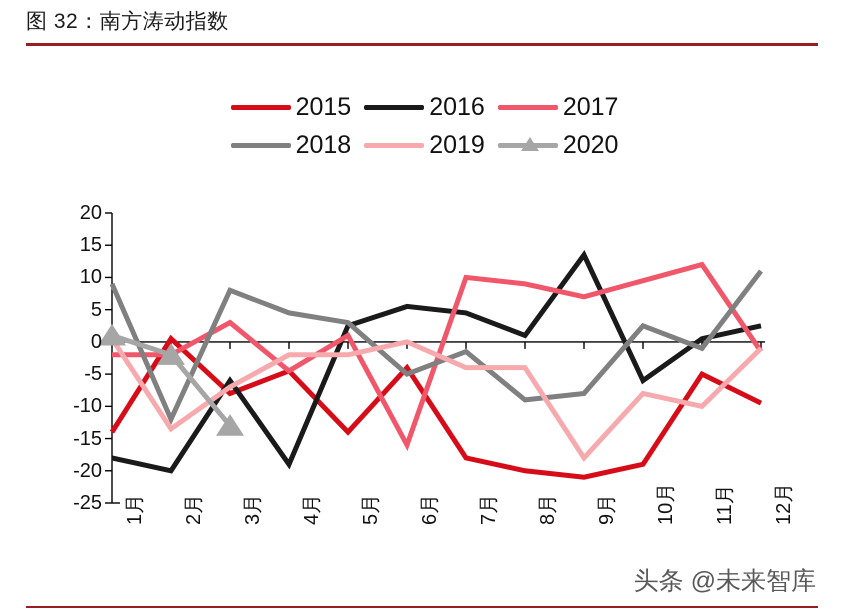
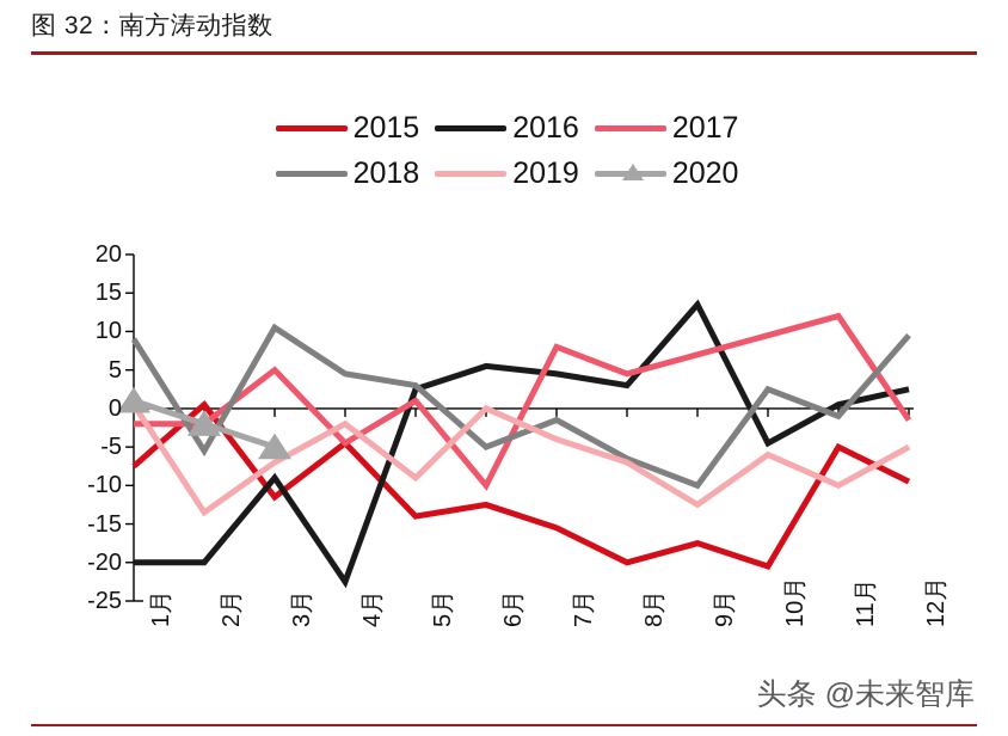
2015/1月: -14 -> -8
2016/1月: -18 -> -20
2018/2月: -12 -> -6
2015/3月: -8 -> -12
2016/3月: -6 -> -9
2017/3月: 3 -> 5
2018/3月: 8 -> 10
2020/3月: -13 -> -5
2016/4月: -19 -> -22
2019/5月: -2 -> -9
2015/6月: -4 -> -12
2017/6月: -16 -> -10
2015/7月: -18 -> -16
2017/7月: 10 -> 8
2016/8月: 1 -> 3
2017/8月: 9 -> 4
2018/8月: -9 -> -6
2019/8月: -4 -> -7
2015/9月: -21 -> -18
2018/9月: -8 -> -10
2019/9月: -18 -> -12
2015/10月: -19 -> -20
2016/10月: -6 -> -4
2019/10月: -8 -> -6
2018/12月: 11 -> 10
2019/12月: -1 -> -5
